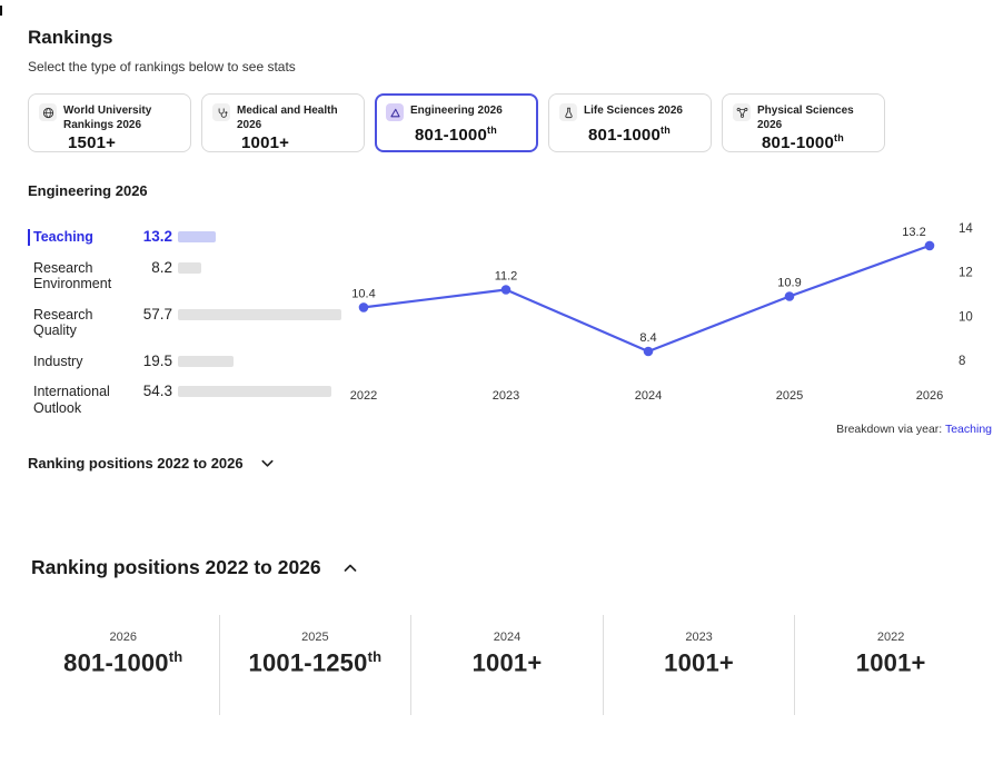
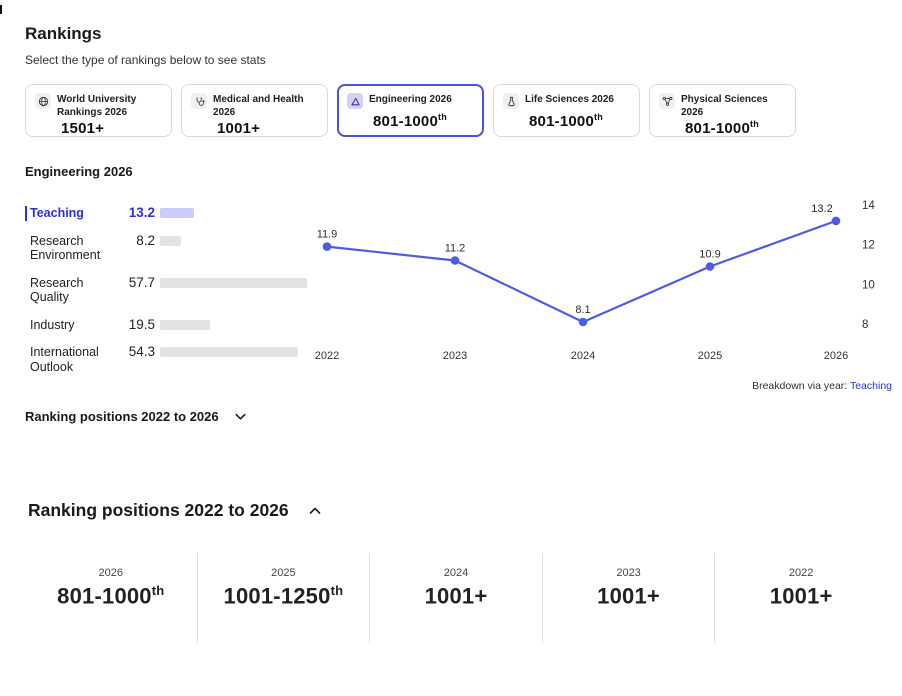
2022: 10.4 -> 11.9
2024: 8.4 -> 8.1
